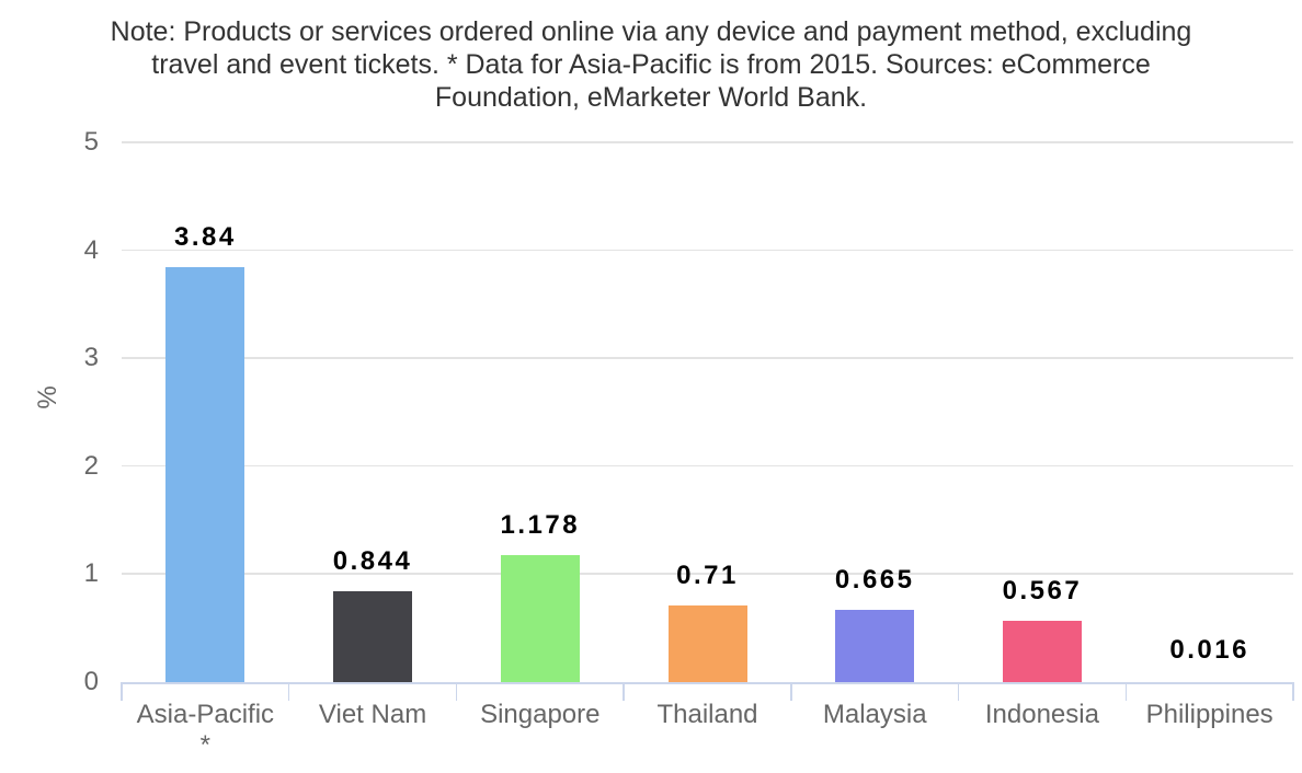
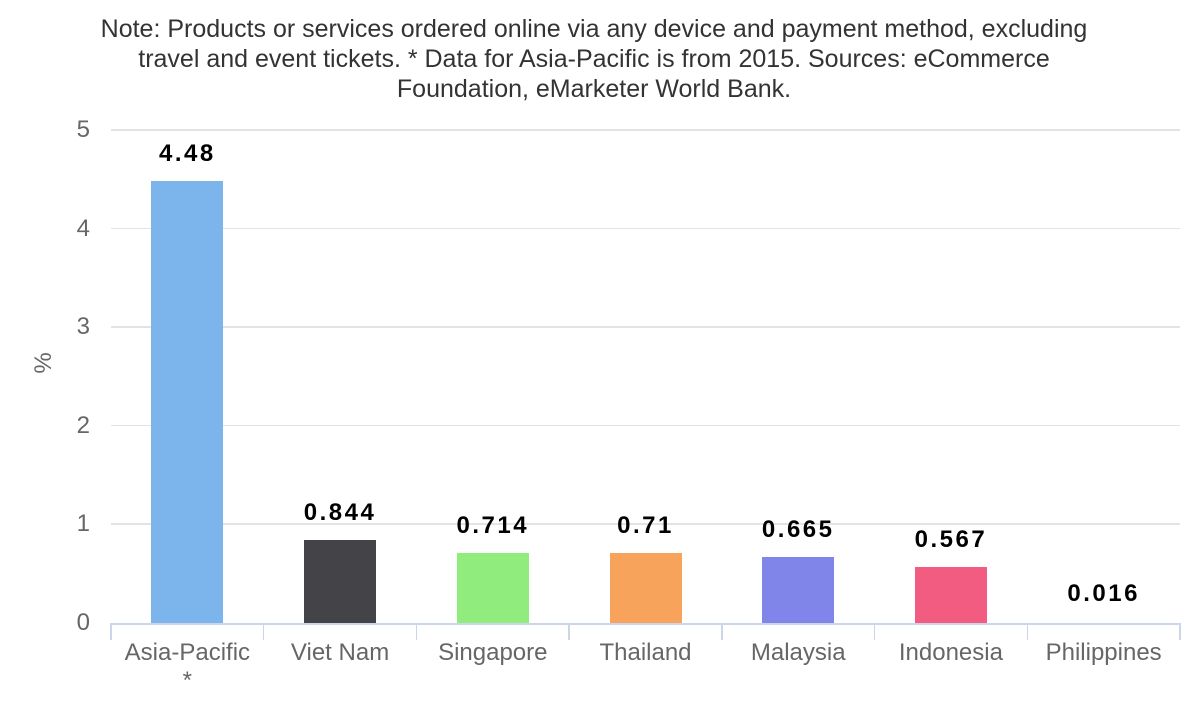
Asia-Pacific *: 3.84 -> 4.48
Singapore: 1.178 -> 0.714
